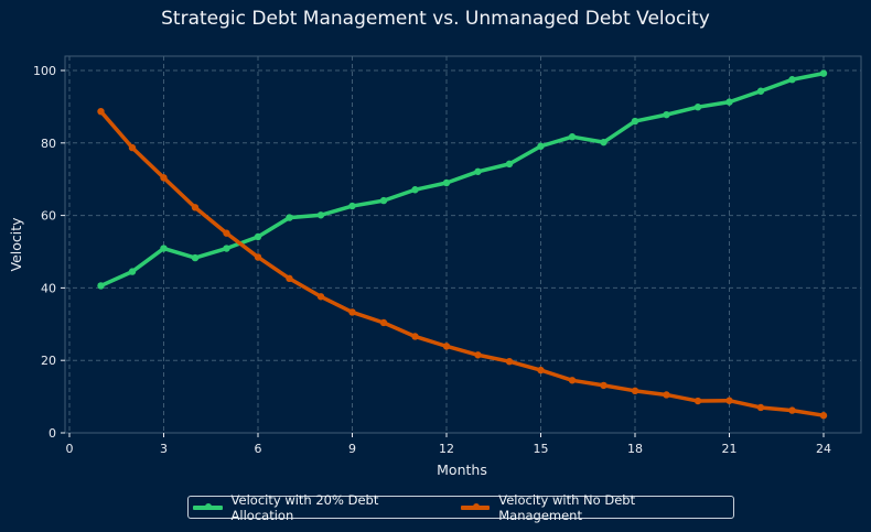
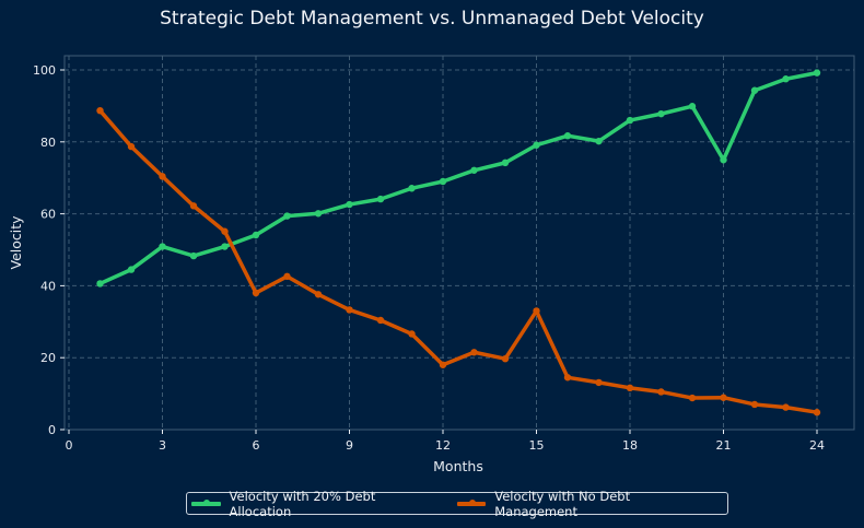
Velocity with No Debt Management/6: 48 -> 38
Velocity with No Debt Management/12: 24 -> 18
Velocity with No Debt Management/15: 17 -> 33
Velocity with 20% Debt Allocation/21: 91 -> 75
